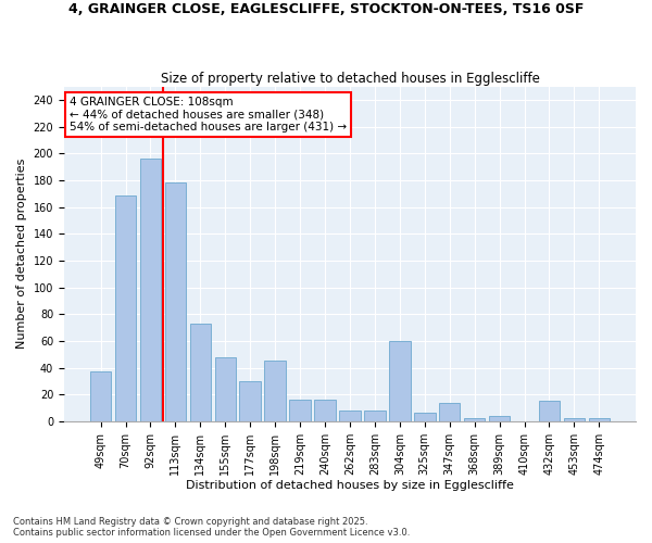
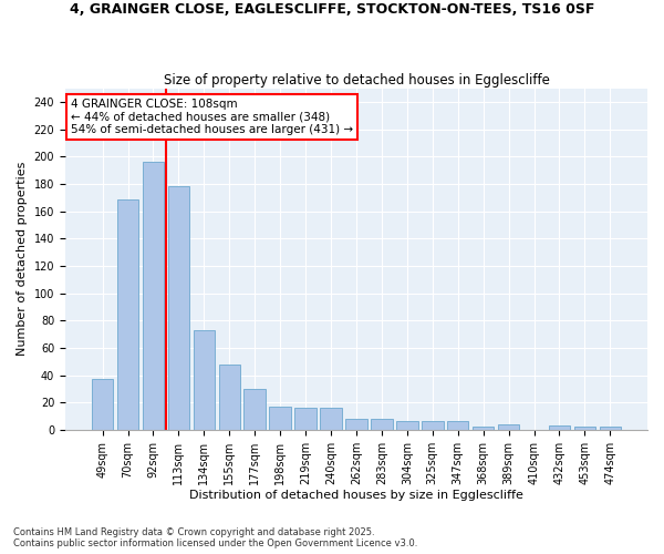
198sqm: 45 -> 17
304sqm: 60 -> 6
347sqm: 14 -> 6
432sqm: 15 -> 3
